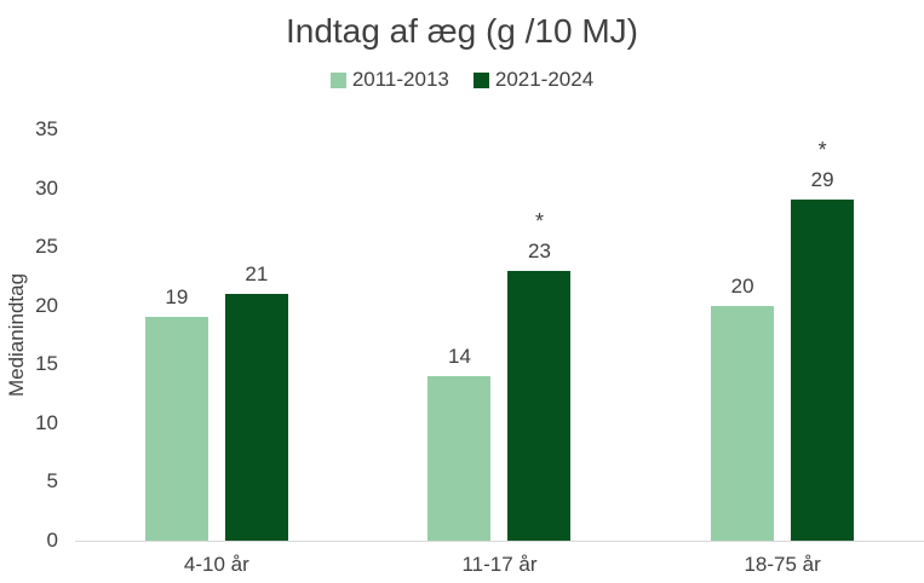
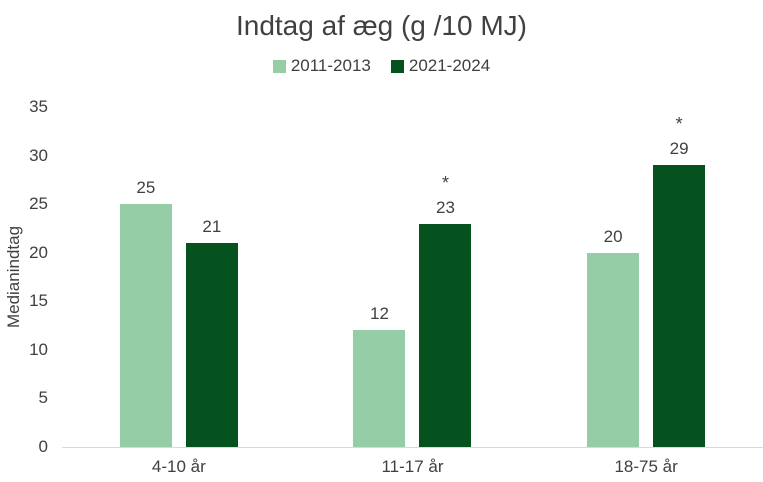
2011-2013/4-10 år: 19 -> 25
2011-2013/11-17 år: 14 -> 12
